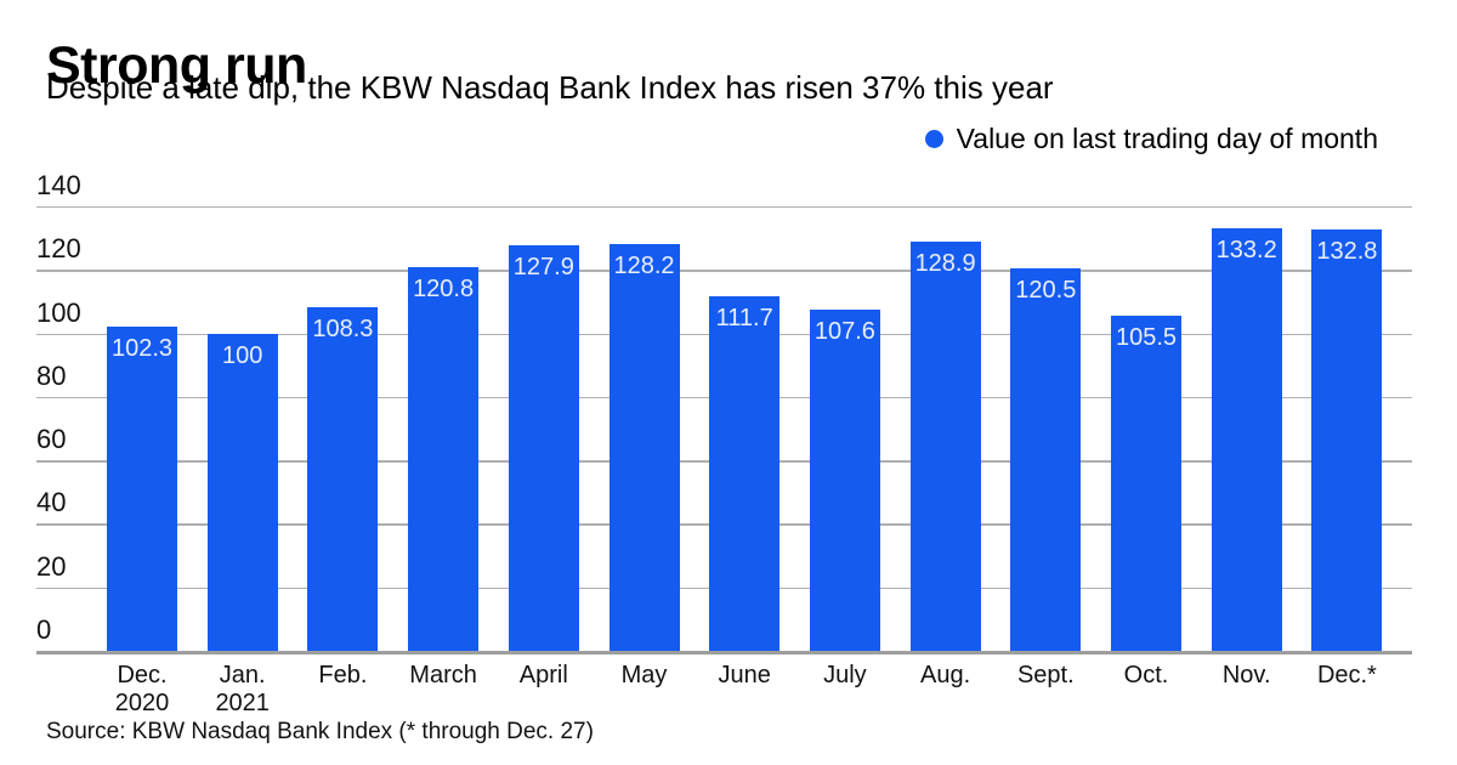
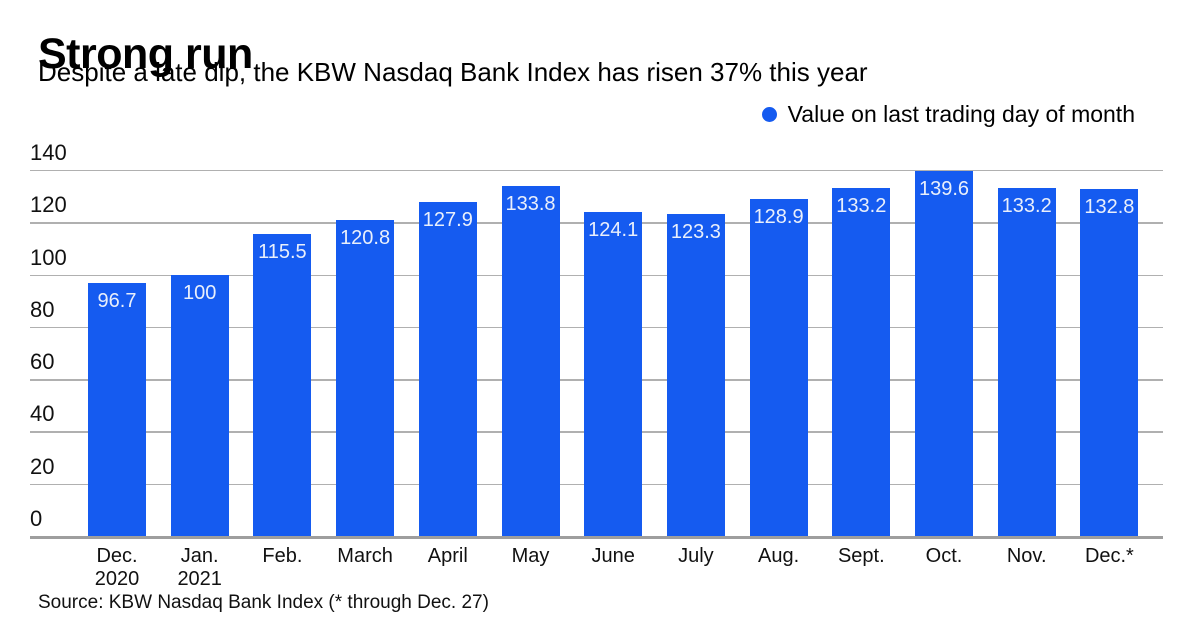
Dec. 2020: 102.3 -> 96.7
Feb.: 108.3 -> 115.5
May: 128.2 -> 133.8
June: 111.7 -> 124.1
July: 107.6 -> 123.3
Sept.: 120.5 -> 133.2
Oct.: 105.5 -> 139.6
